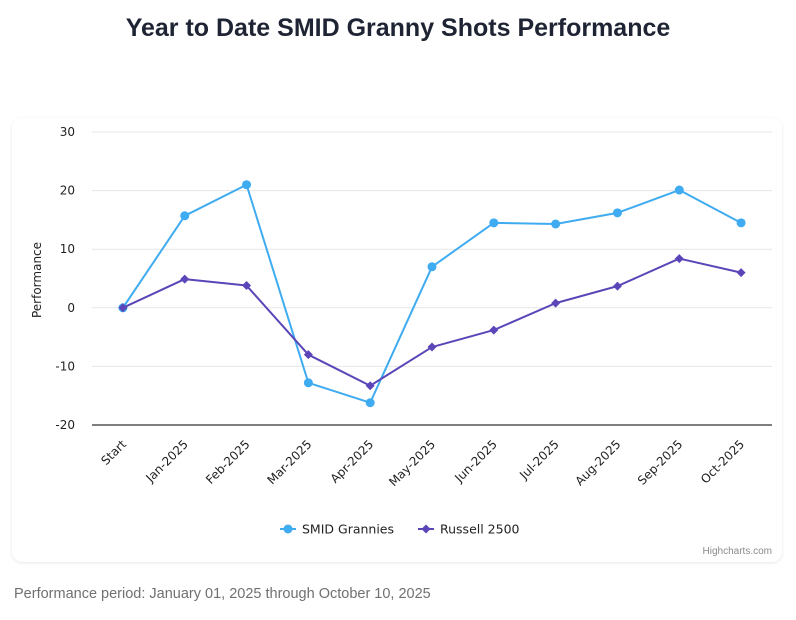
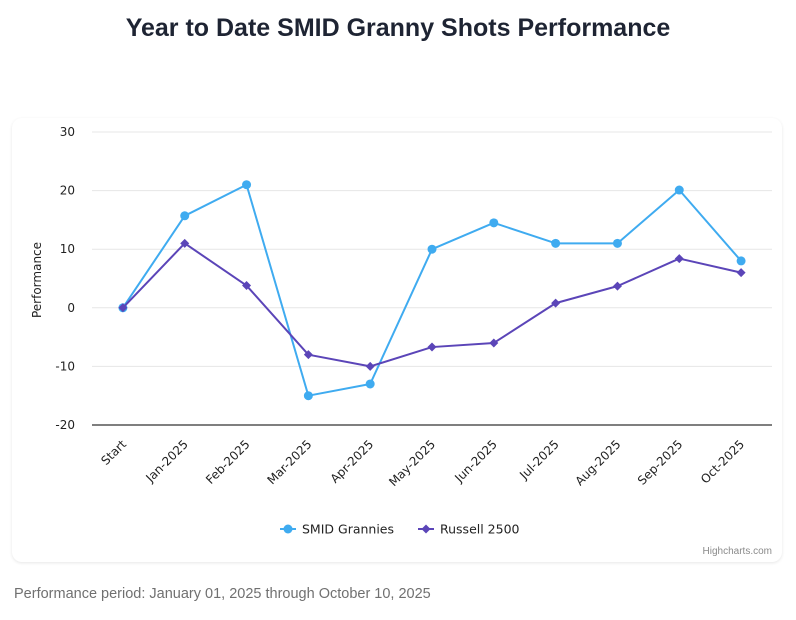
Russell 2500/Jan-2025: 5 -> 11
SMID Grannies/Mar-2025: -13 -> -15
SMID Grannies/Apr-2025: -16 -> -13
Russell 2500/Apr-2025: -13 -> -10
SMID Grannies/May-2025: 7 -> 10
Russell 2500/Jun-2025: -4 -> -6
SMID Grannies/Jul-2025: 14 -> 11
SMID Grannies/Aug-2025: 16 -> 11
SMID Grannies/Oct-2025: 14 -> 8
